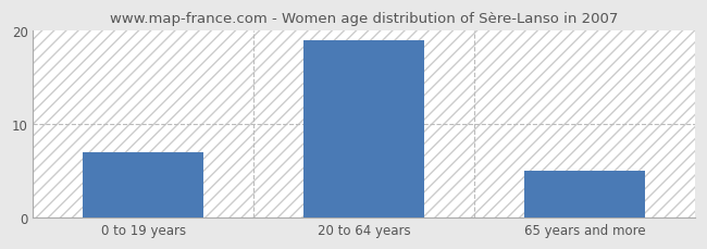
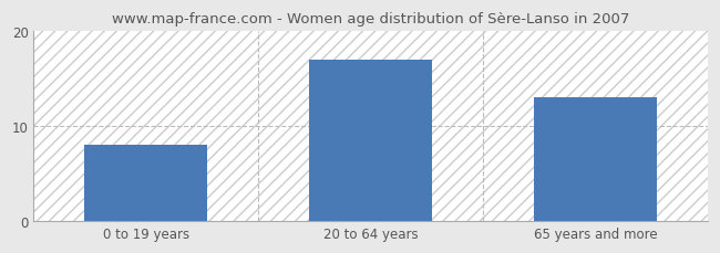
0 to 19 years: 7 -> 8
20 to 64 years: 19 -> 17
65 years and more: 5 -> 13
